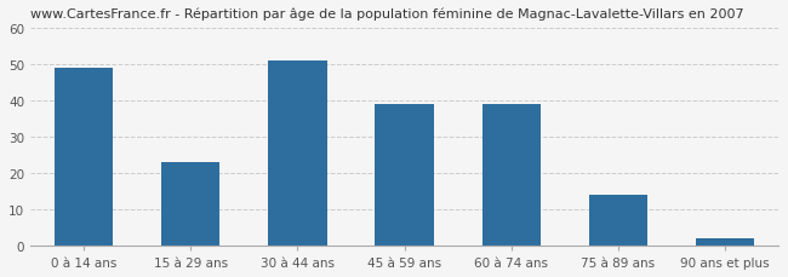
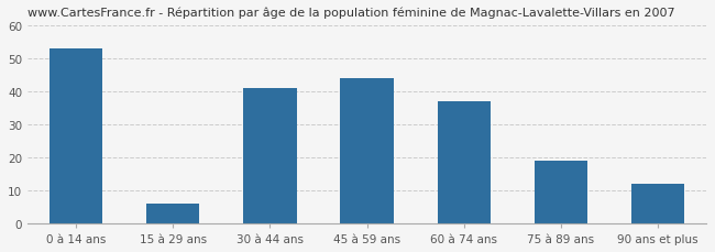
0 à 14 ans: 49 -> 53
15 à 29 ans: 23 -> 6
30 à 44 ans: 51 -> 41
45 à 59 ans: 39 -> 44
60 à 74 ans: 39 -> 37
75 à 89 ans: 14 -> 19
90 ans et plus: 2 -> 12
